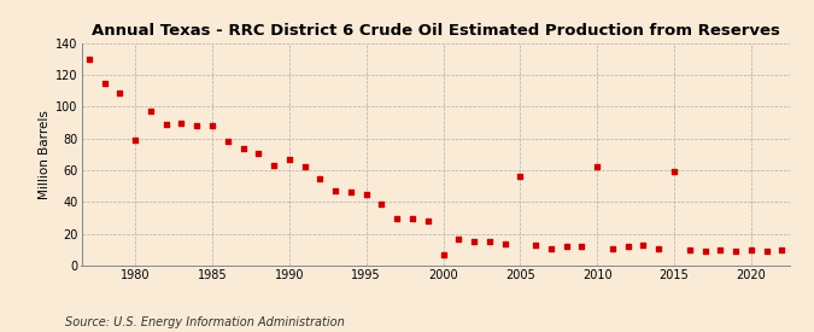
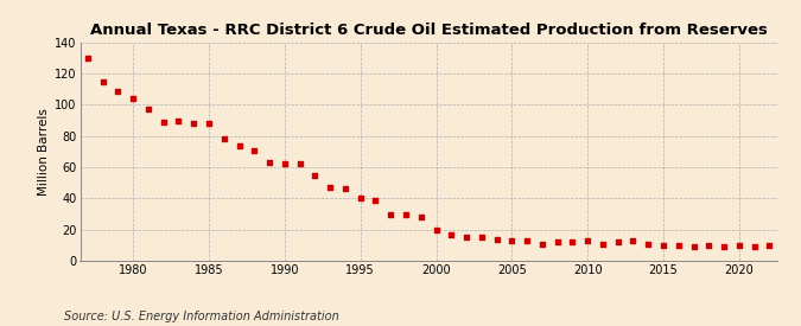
1980: 79 -> 104
1990: 67 -> 62
1995: 45 -> 40
2000: 7 -> 20
2005: 56 -> 13
2010: 62 -> 13
2015: 59 -> 10
